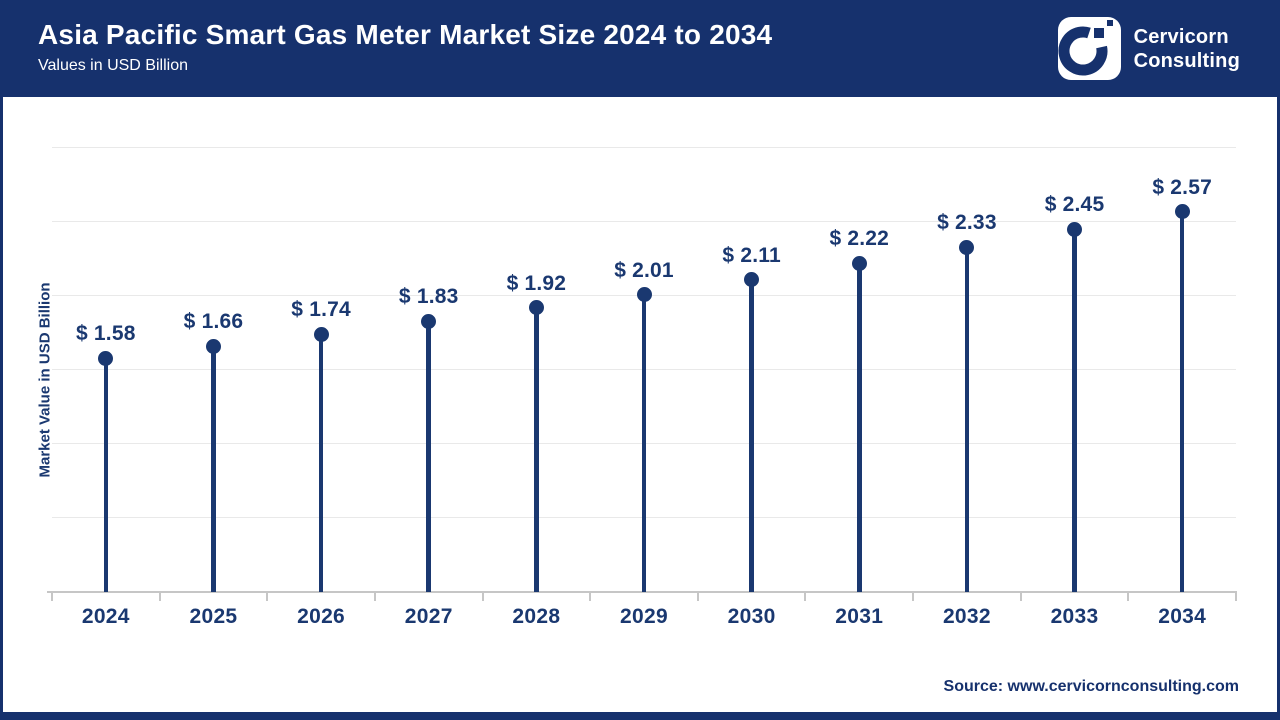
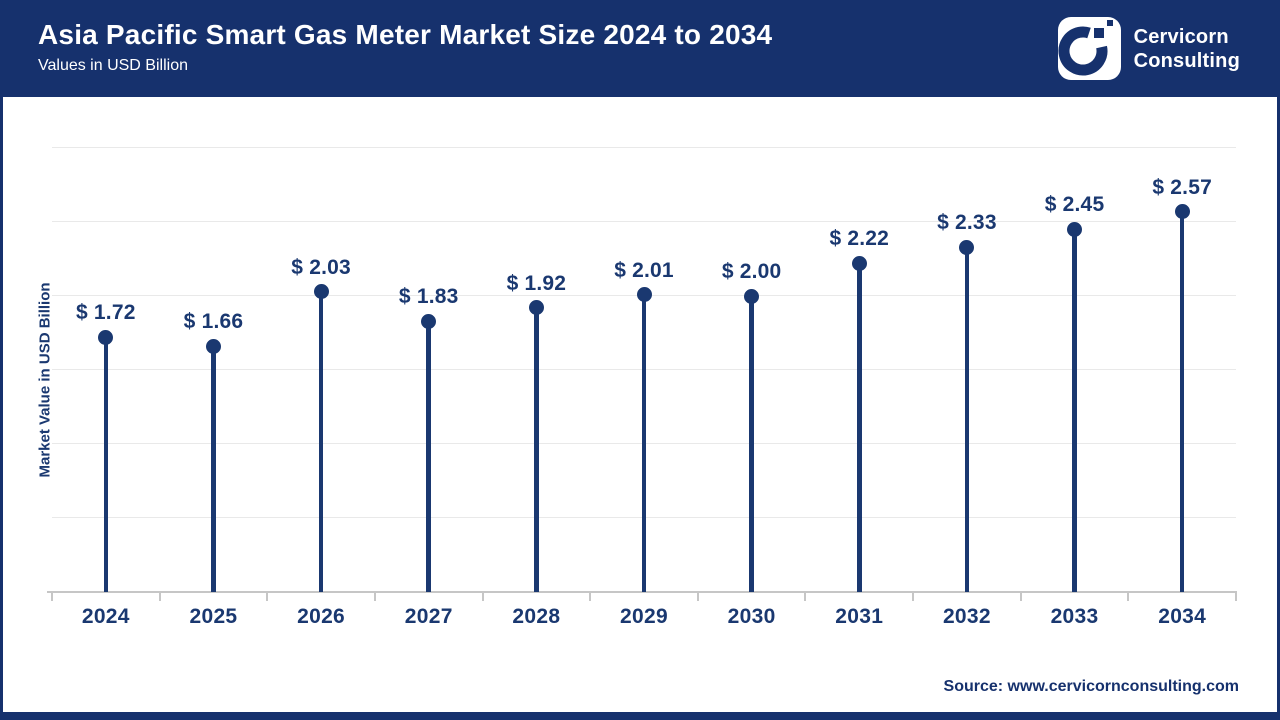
2024: 1.58 -> 1.72
2026: 1.74 -> 2.03
2030: 2.11 -> 2.00
